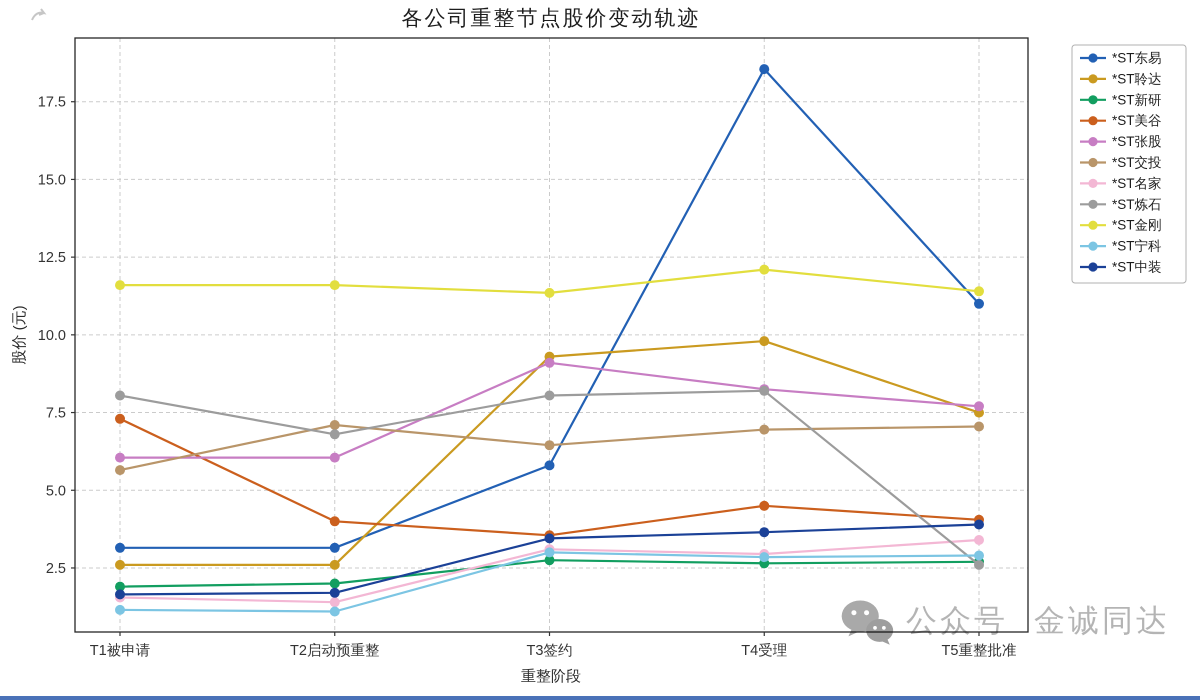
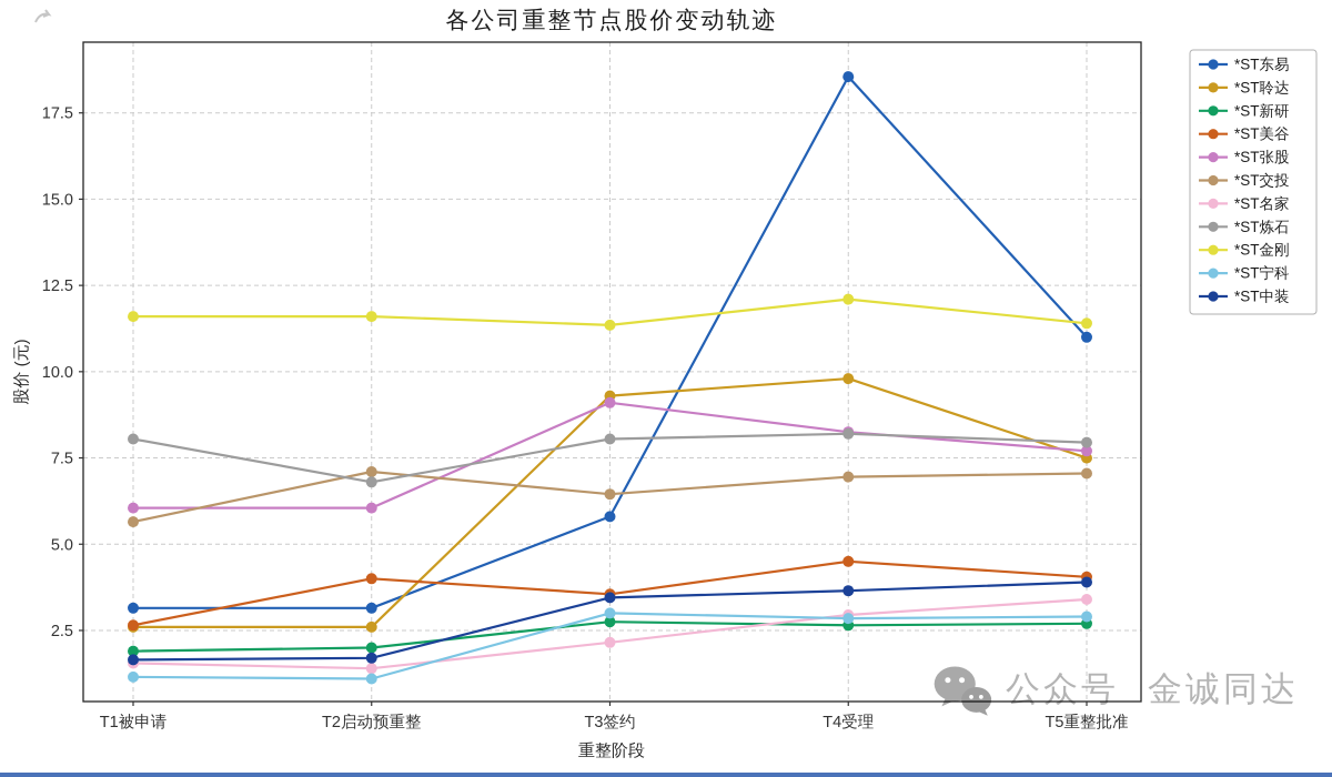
*ST美谷/T1被申请: 7.3 -> 2.6
*ST名家/T3签约: 3.1 -> 2.1
*ST炼石/T5重整批准: 2.6 -> 8.0
